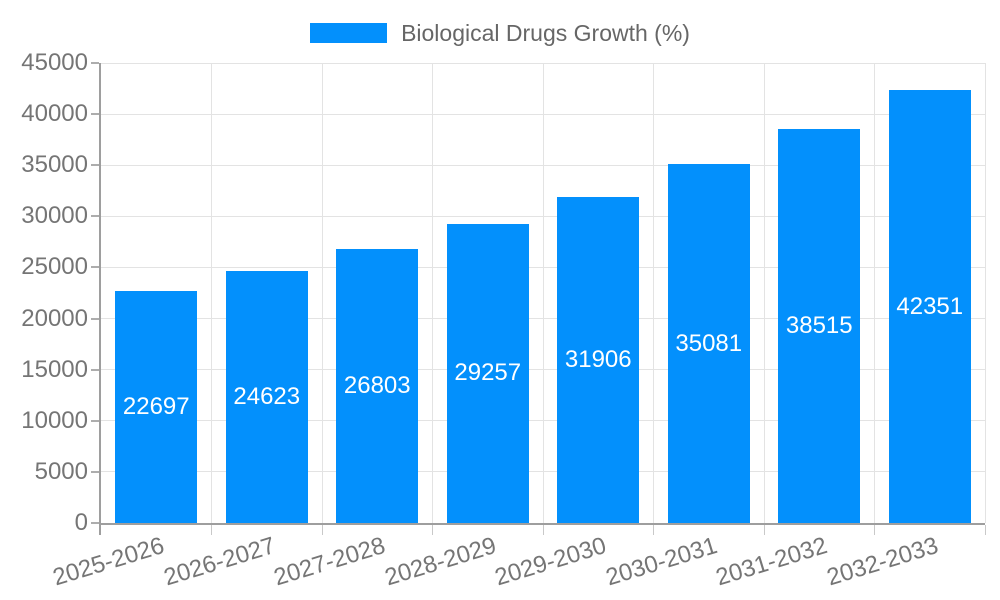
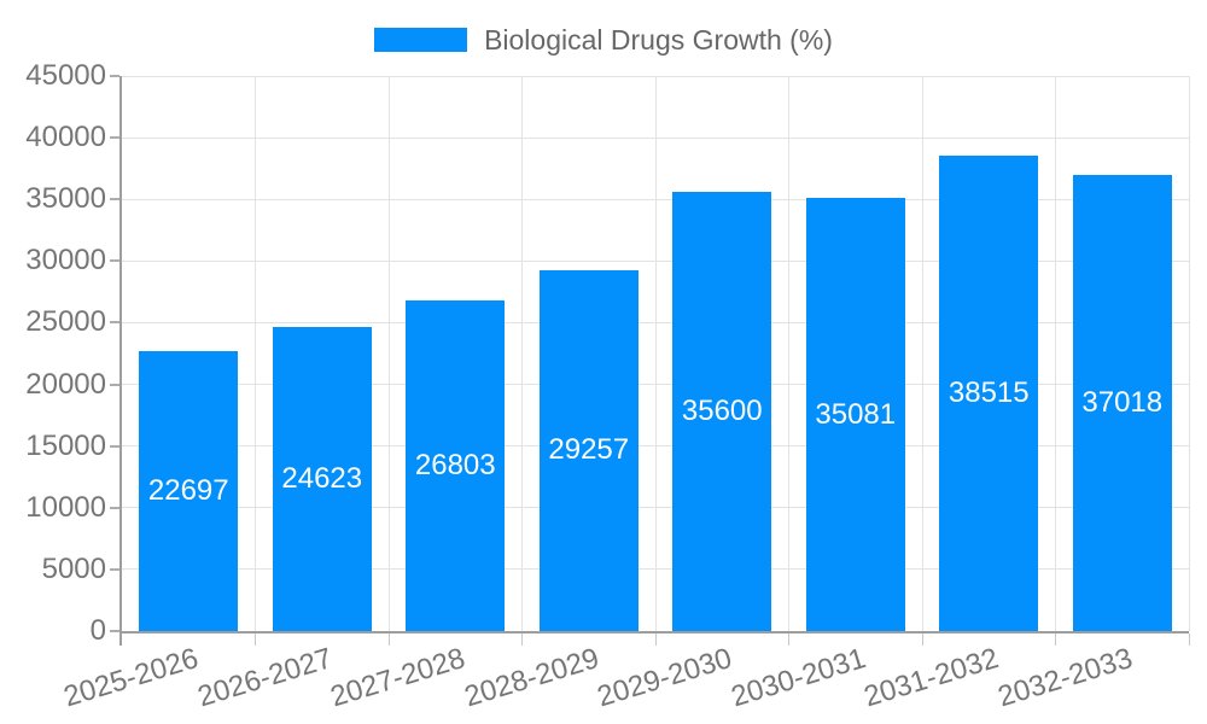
2029-2030: 31906 -> 35600
2032-2033: 42351 -> 37018
